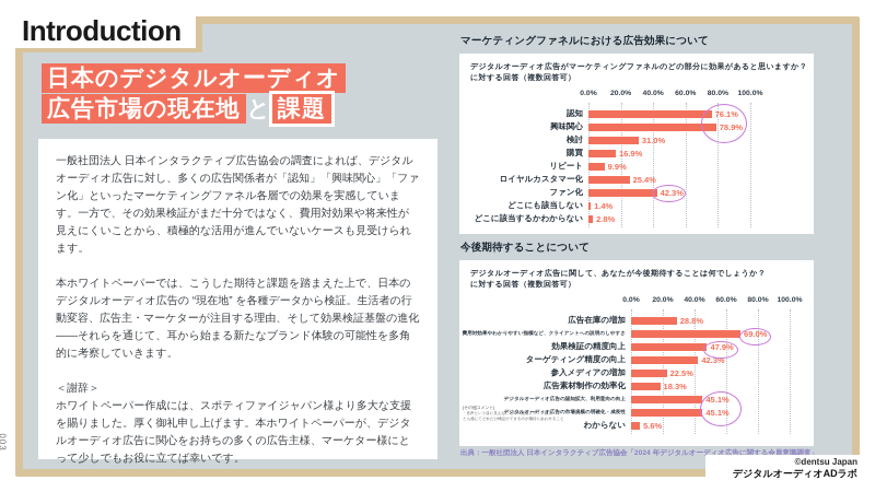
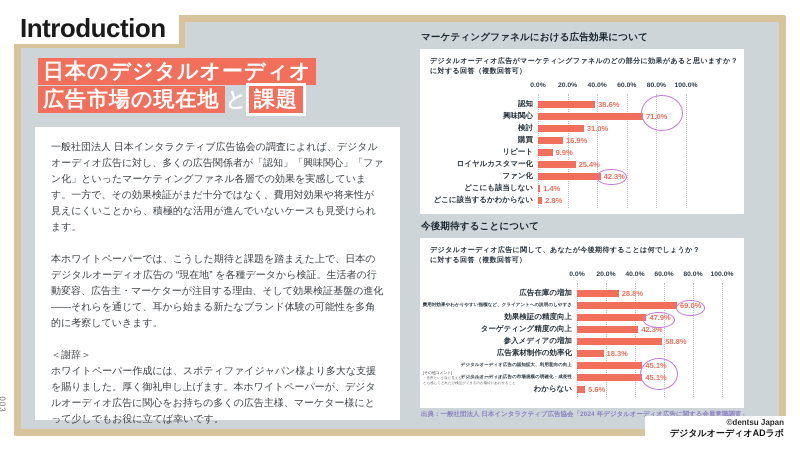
マーケティングファネルにおける広告効果について/認知: 76.1% -> 38.6%
マーケティングファネルにおける広告効果について/興味関心: 78.9% -> 71.0%
今後期待することについて/参入メディアの増加: 22.5% -> 58.8%
